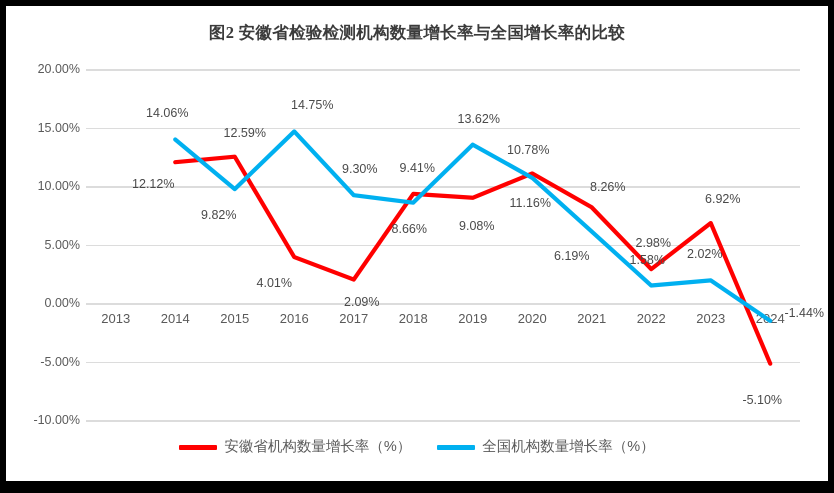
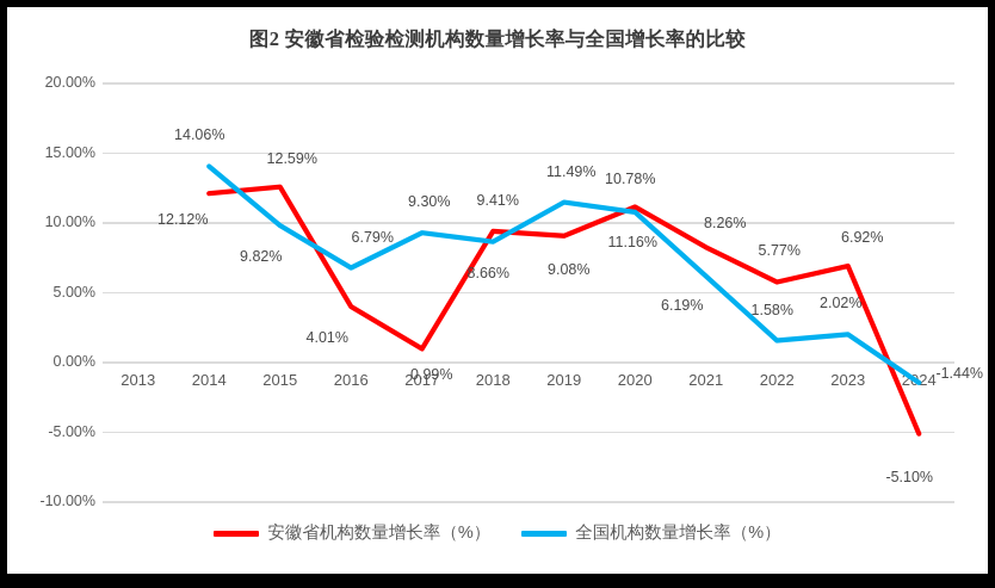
全国机构数量增长率（%）/2016: 14.75% -> 6.79%
安徽省机构数量增长率（%）/2017: 2.09% -> 0.99%
全国机构数量增长率（%）/2019: 13.62% -> 11.49%
安徽省机构数量增长率（%）/2022: 2.98% -> 5.77%
